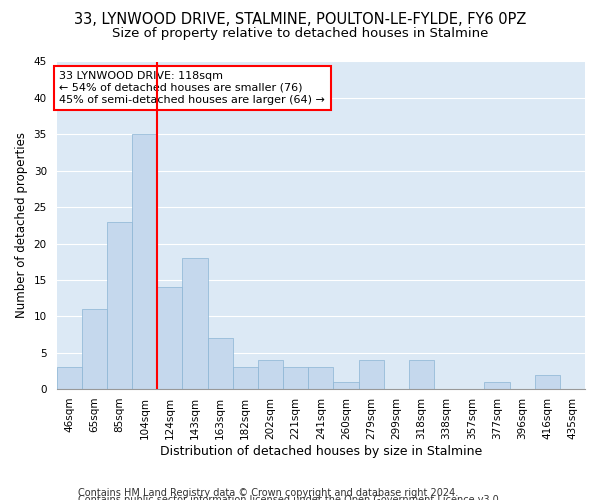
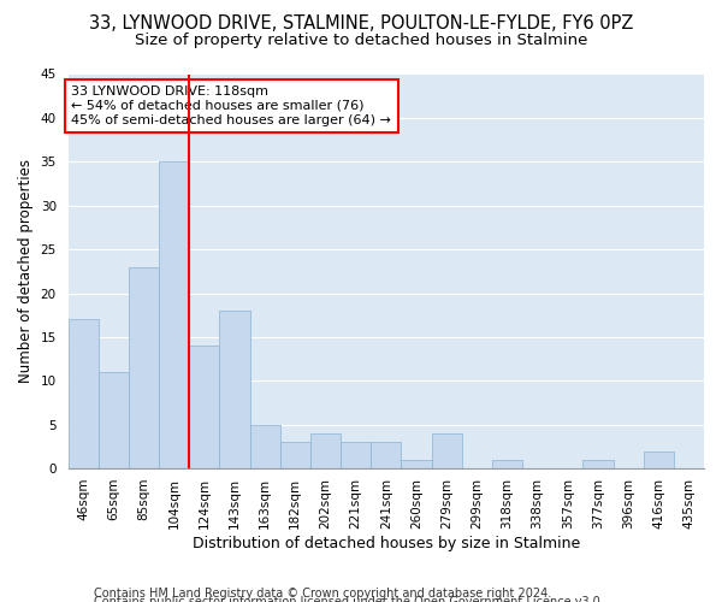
46sqm: 3 -> 17
163sqm: 7 -> 5
318sqm: 4 -> 1
